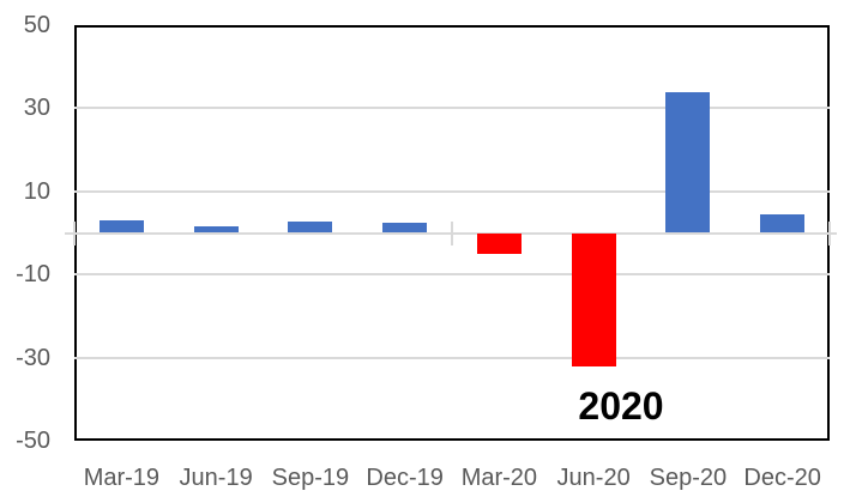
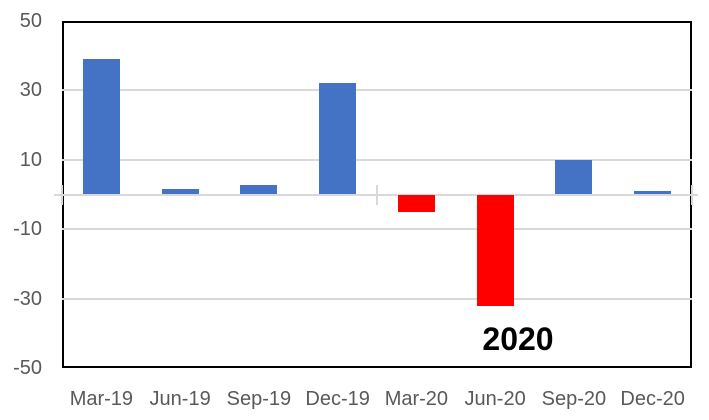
Mar-19: 3 -> 39
Dec-19: 2 -> 32
Sep-20: 34 -> 10
Dec-20: 4 -> 1
